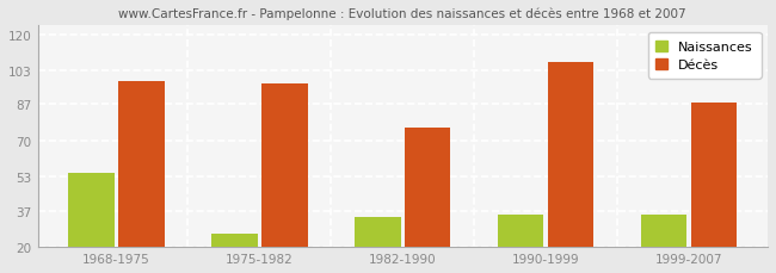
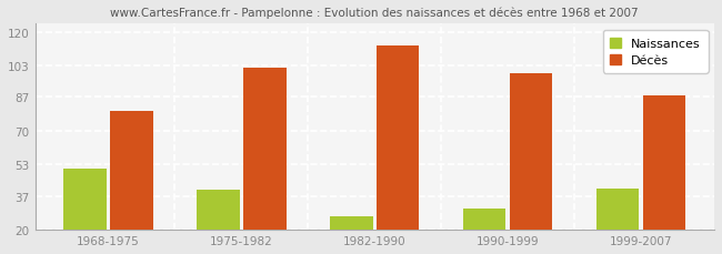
Naissances/1968-1975: 55 -> 51
Décès/1968-1975: 98 -> 80
Naissances/1975-1982: 26 -> 40
Décès/1975-1982: 97 -> 102
Naissances/1982-1990: 34 -> 27
Décès/1982-1990: 76 -> 113
Naissances/1990-1999: 35 -> 31
Décès/1990-1999: 107 -> 99
Naissances/1999-2007: 35 -> 41
